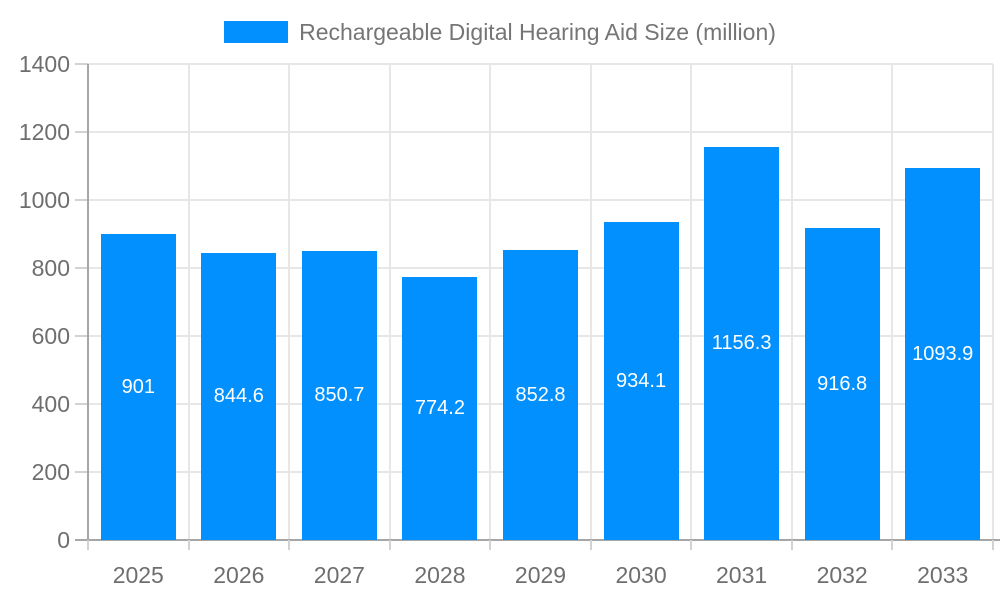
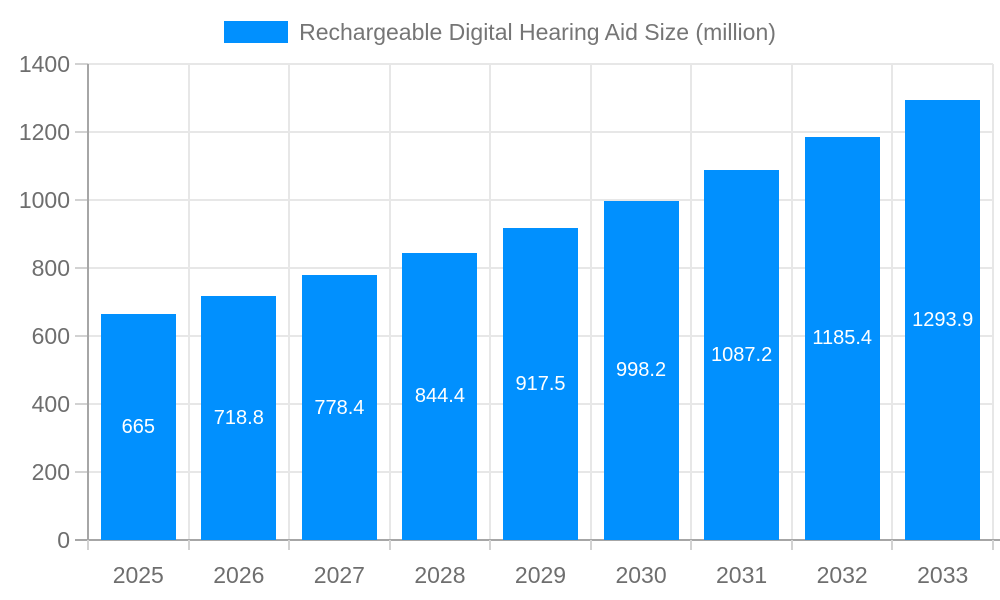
2025: 901 -> 665
2026: 844.6 -> 718.8
2027: 850.7 -> 778.4
2028: 774.2 -> 844.4
2029: 852.8 -> 917.5
2030: 934.1 -> 998.2
2031: 1156.3 -> 1087.2
2032: 916.8 -> 1185.4
2033: 1093.9 -> 1293.9
